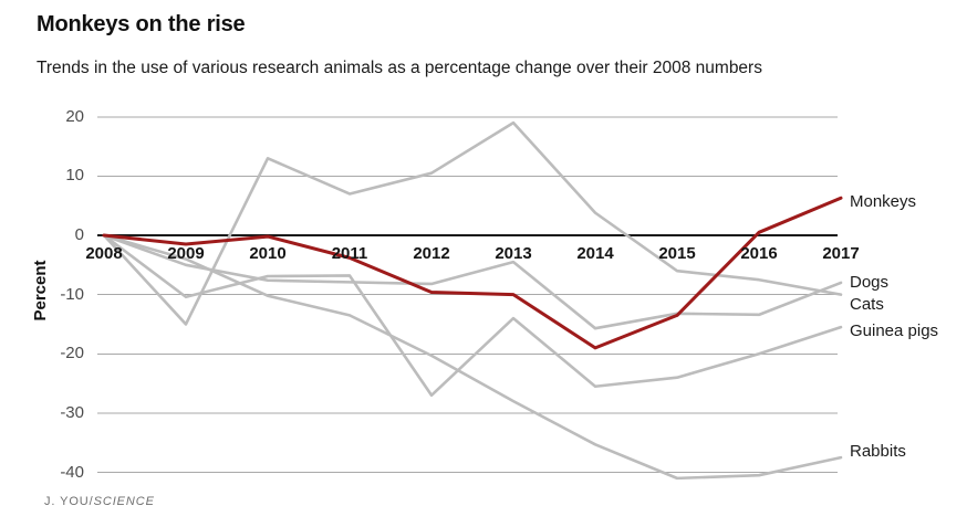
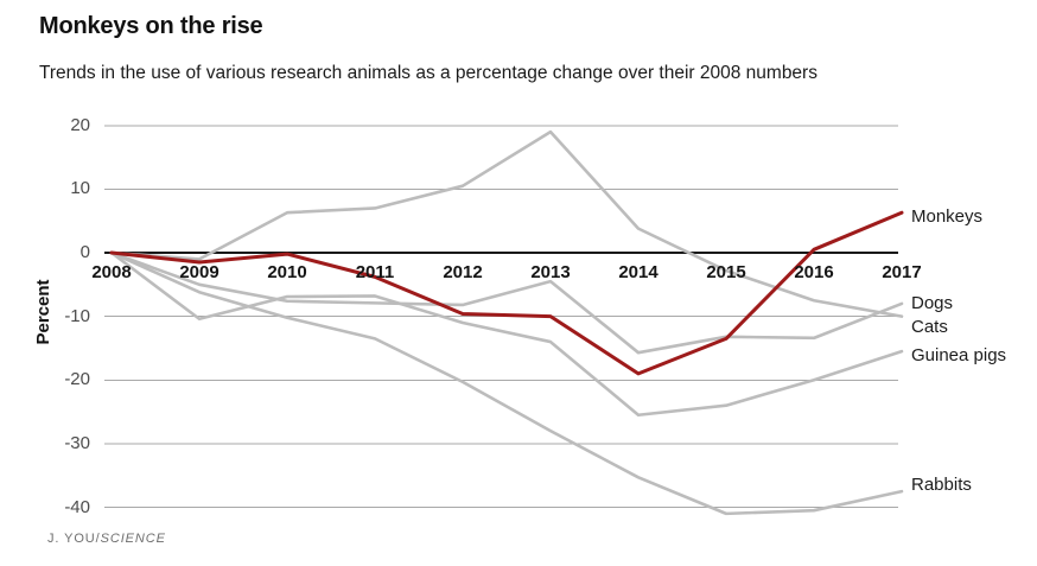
Cats/2009: -15 -> -1
Rabbits/2009: -4 -> -6
Cats/2010: 13 -> 6
Guinea pigs/2012: -27 -> -11
Cats/2015: -6 -> -3
